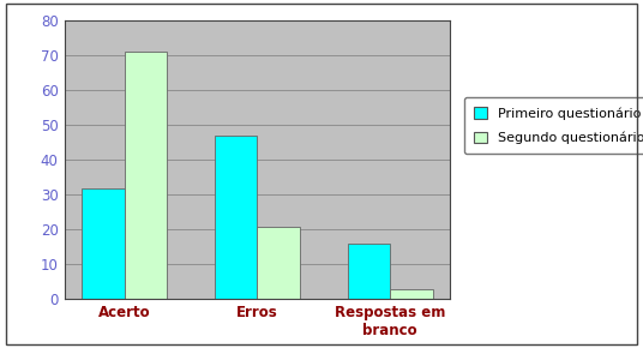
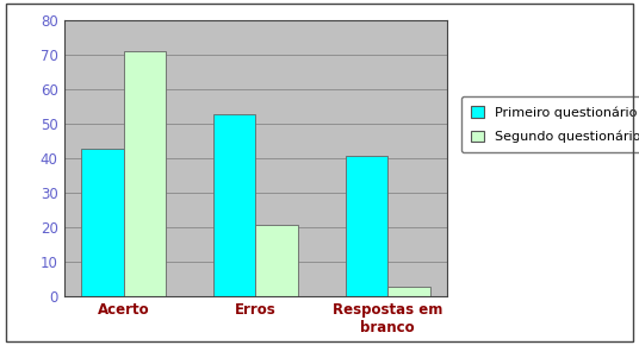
Primeiro questionário/Acerto: 32 -> 43
Primeiro questionário/Erros: 47 -> 53
Primeiro questionário/Respostas em branco: 16 -> 41
